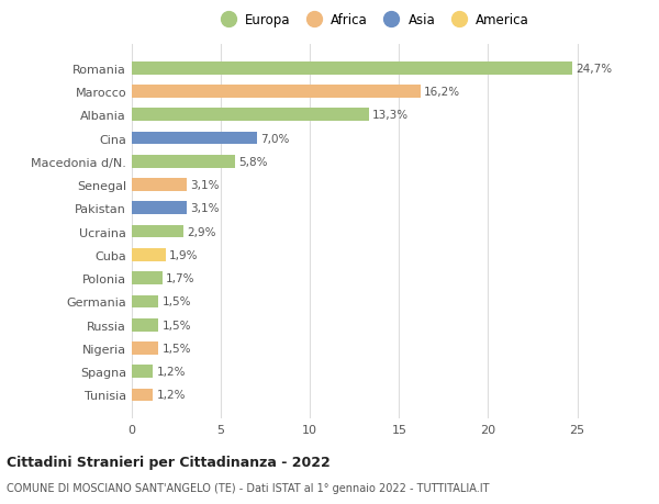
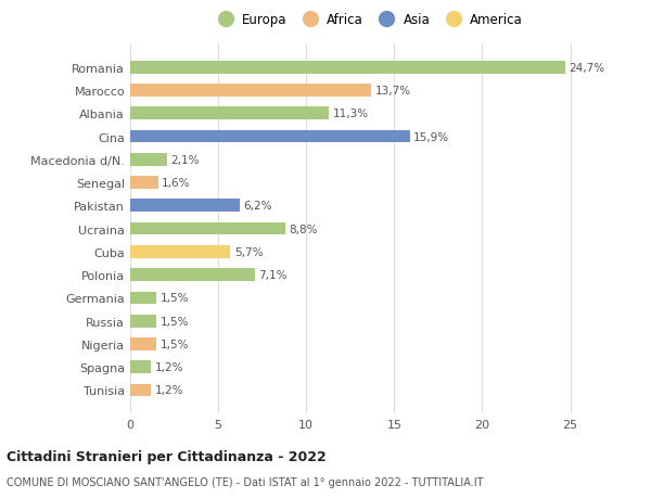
Marocco: 16,2% -> 13,7%
Albania: 13,3% -> 11,3%
Cina: 7,0% -> 15,9%
Macedonia d/N.: 5,8% -> 2,1%
Senegal: 3,1% -> 1,6%
Pakistan: 3,1% -> 6,2%
Ucraina: 2,9% -> 8,8%
Cuba: 1,9% -> 5,7%
Polonia: 1,7% -> 7,1%
